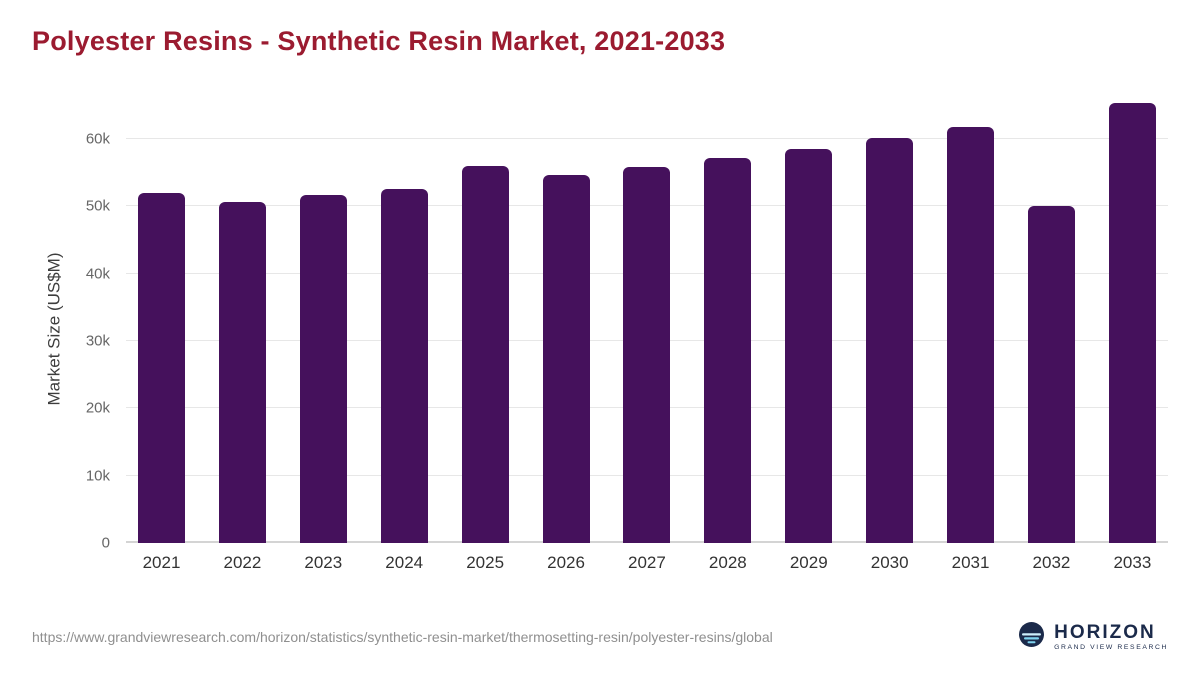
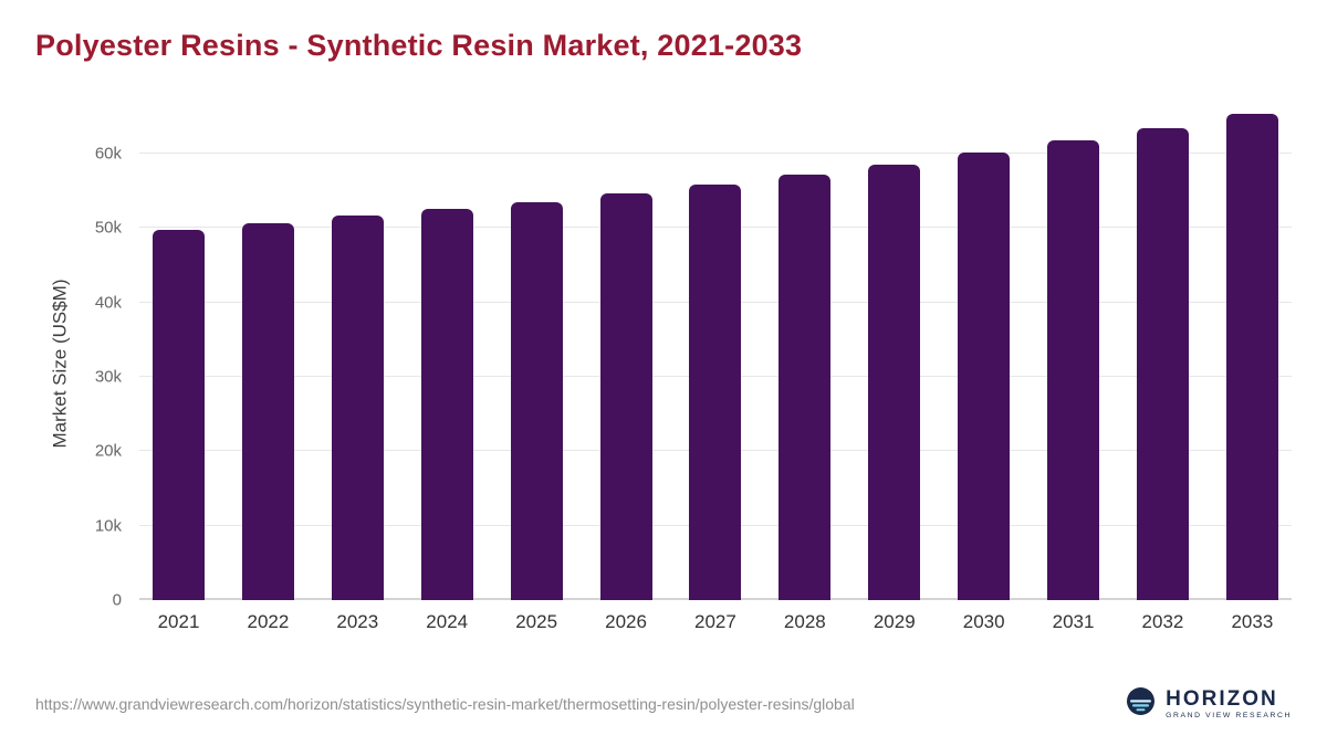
2021: 52k -> 50k
2025: 56k -> 54k
2032: 50k -> 63k
